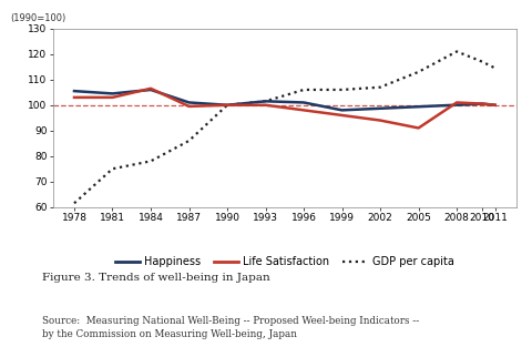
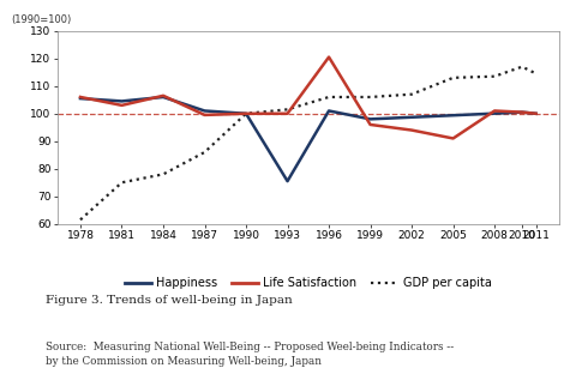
Life Satisfaction/1978: 103.0 -> 106.0
Happiness/1993: 101.5 -> 75.5
Life Satisfaction/1996: 98.0 -> 120.5
GDP per capita/2008: 121.0 -> 113.5
